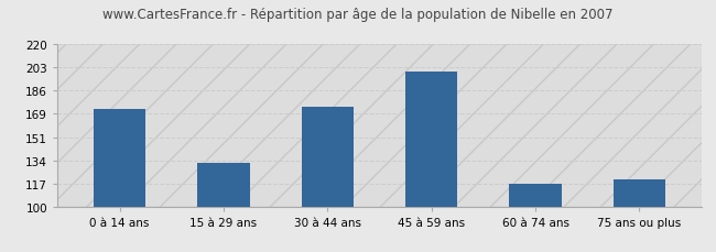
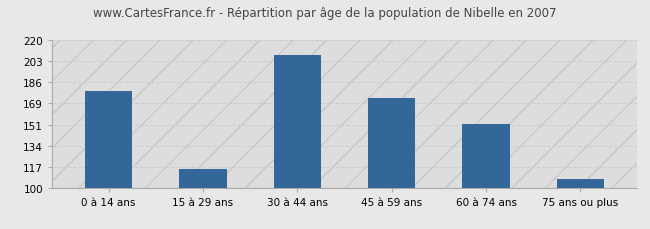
0 à 14 ans: 172 -> 179
15 à 29 ans: 132 -> 115
30 à 44 ans: 174 -> 208
45 à 59 ans: 200 -> 173
60 à 74 ans: 117 -> 152
75 ans ou plus: 120 -> 107
